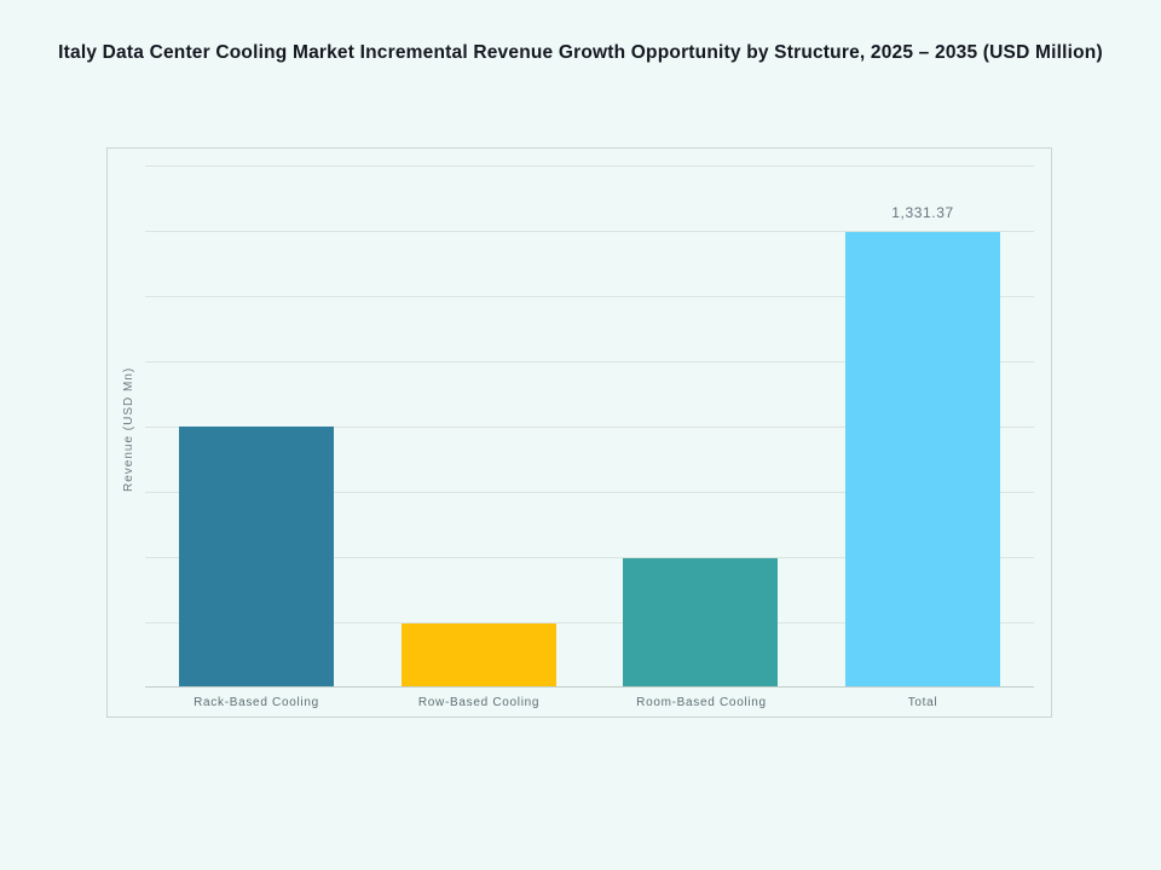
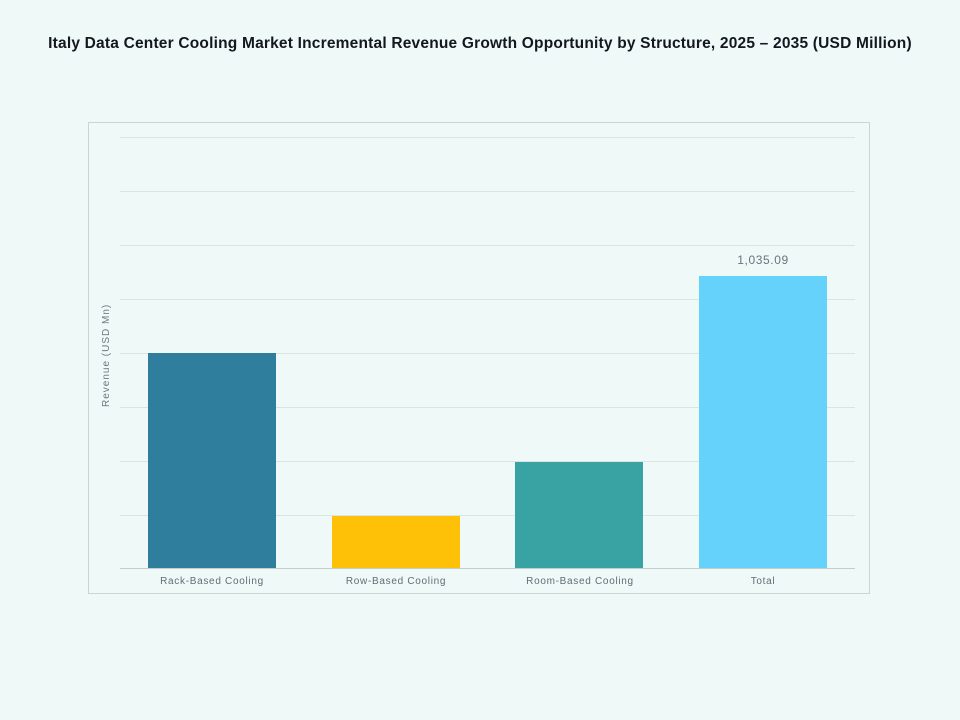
Total: 1,331.37 -> 1,035.09
